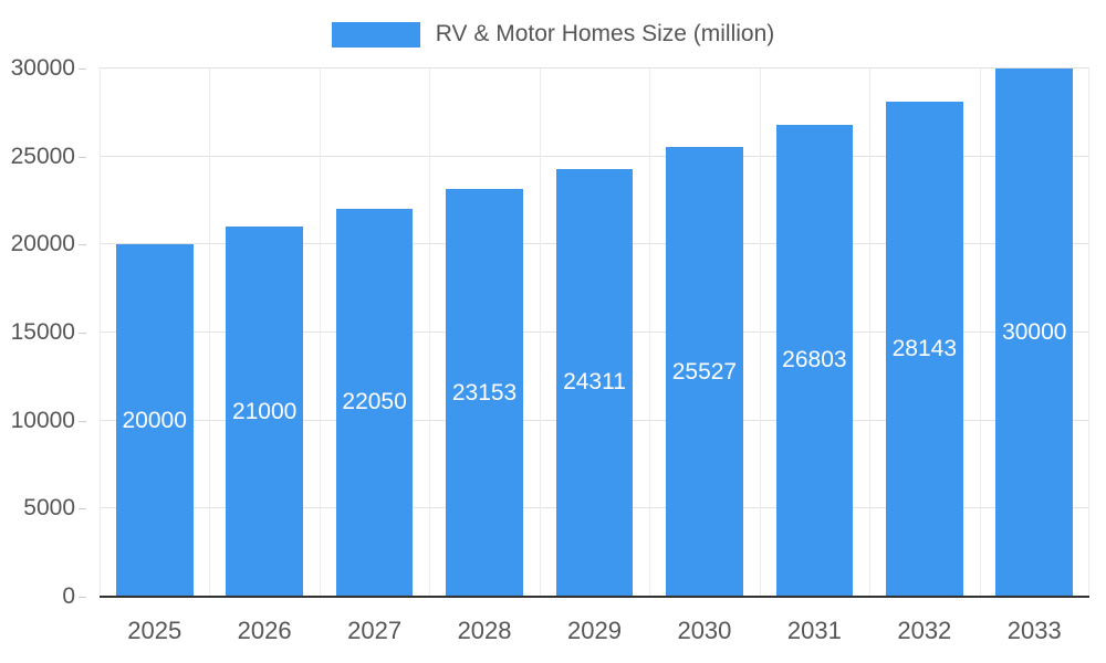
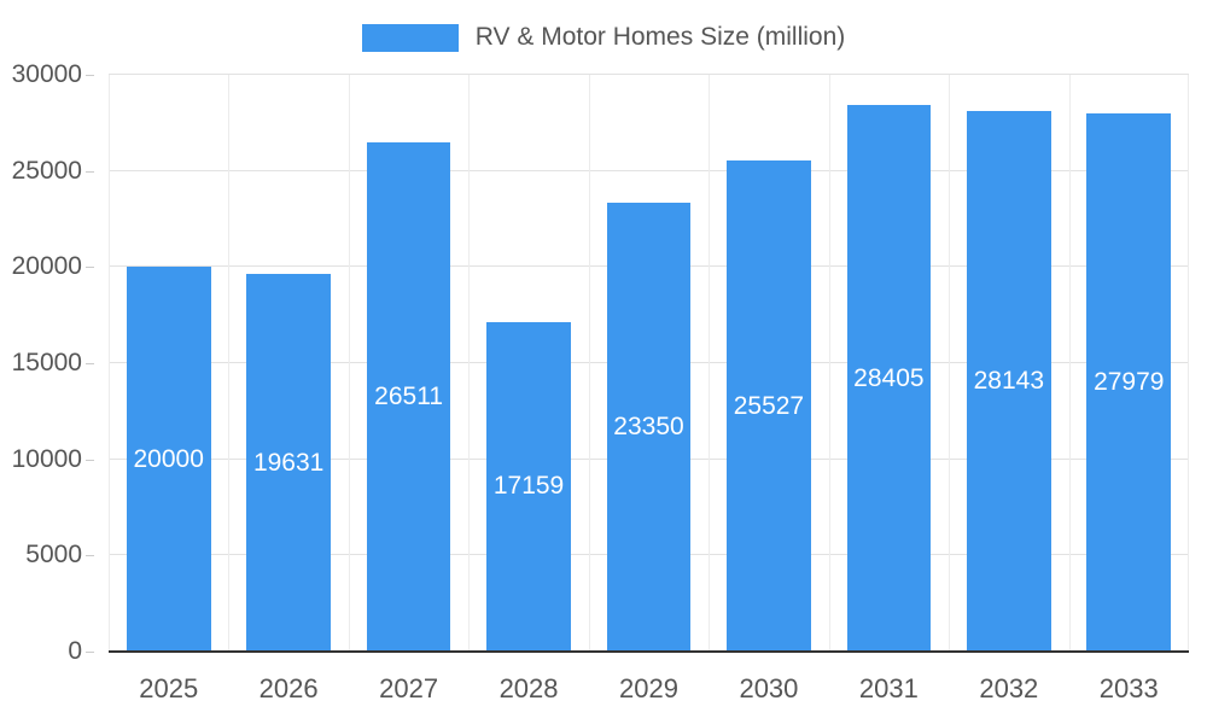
2026: 21000 -> 19631
2027: 22050 -> 26511
2028: 23153 -> 17159
2029: 24311 -> 23350
2031: 26803 -> 28405
2033: 30000 -> 27979
